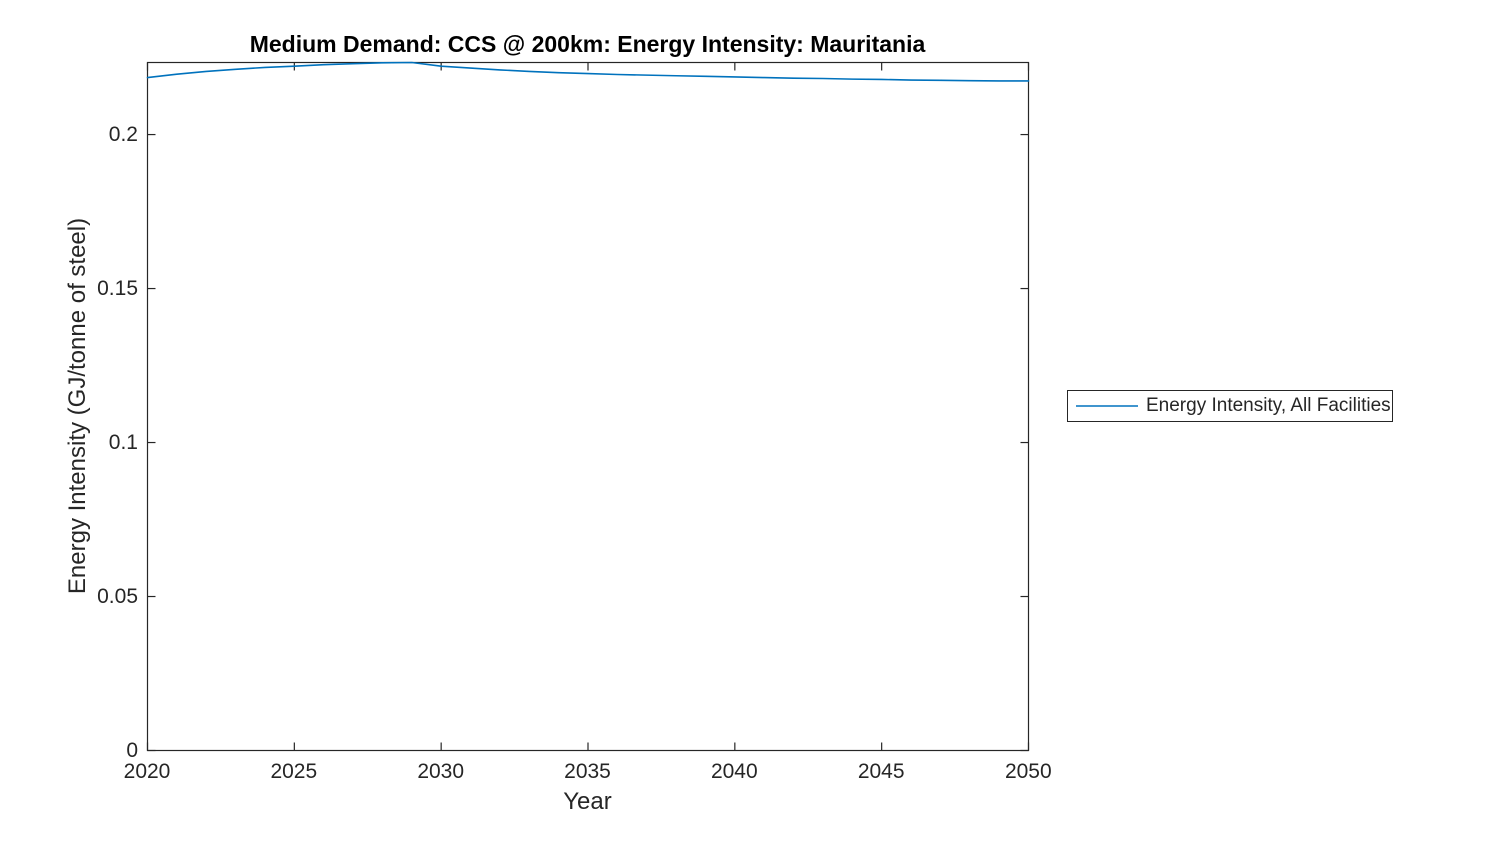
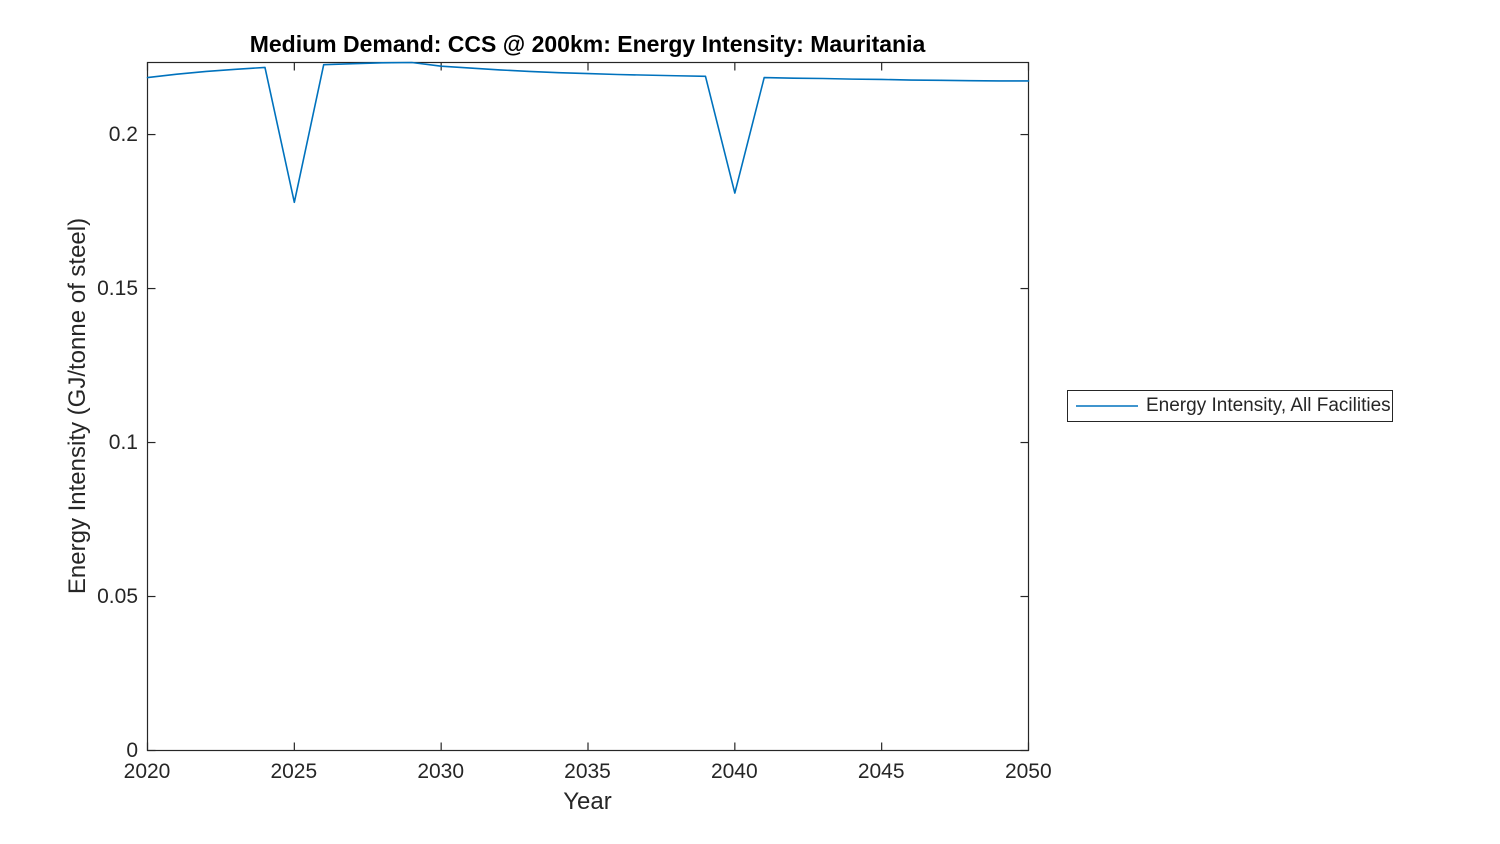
2025: 0.222 -> 0.178
2040: 0.219 -> 0.181
